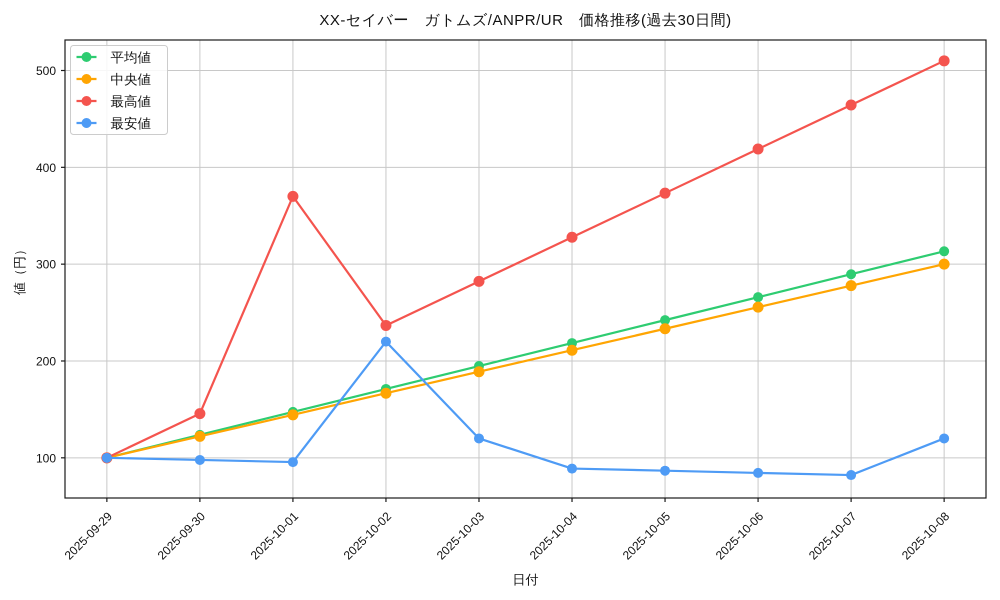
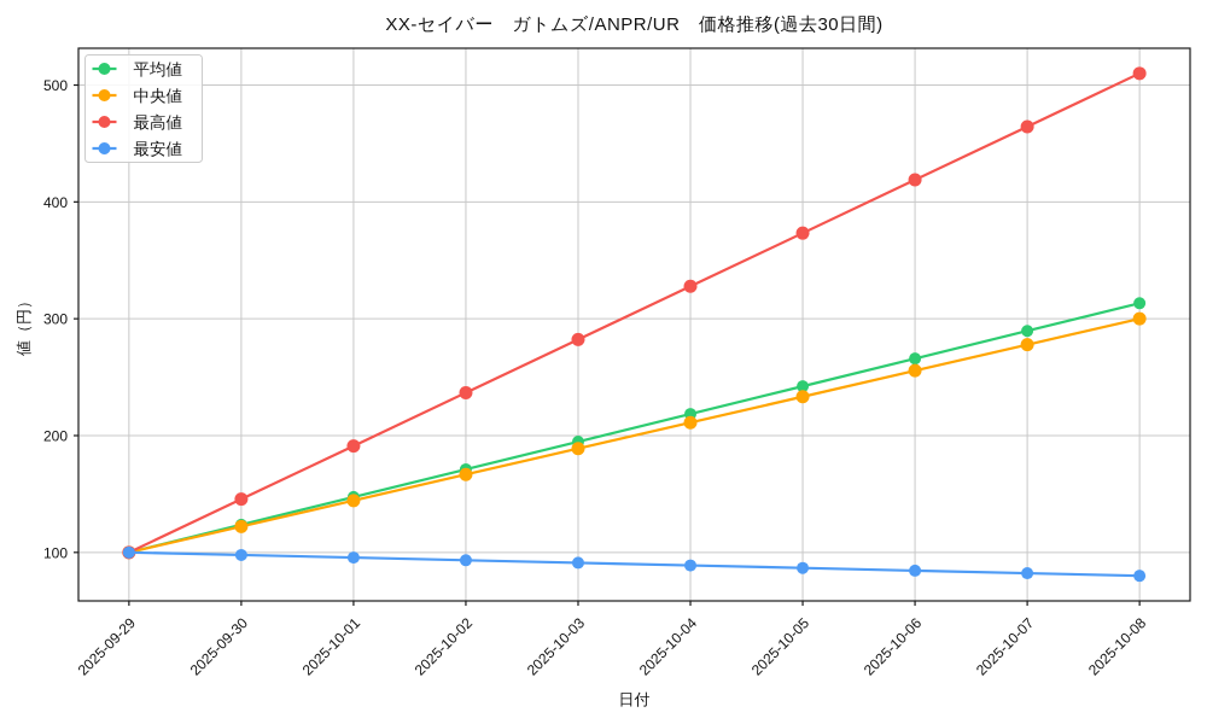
最高値/2025-10-01: 370 -> 190
最安値/2025-10-02: 220 -> 90
最安値/2025-10-03: 120 -> 90
最安値/2025-10-08: 120 -> 80
